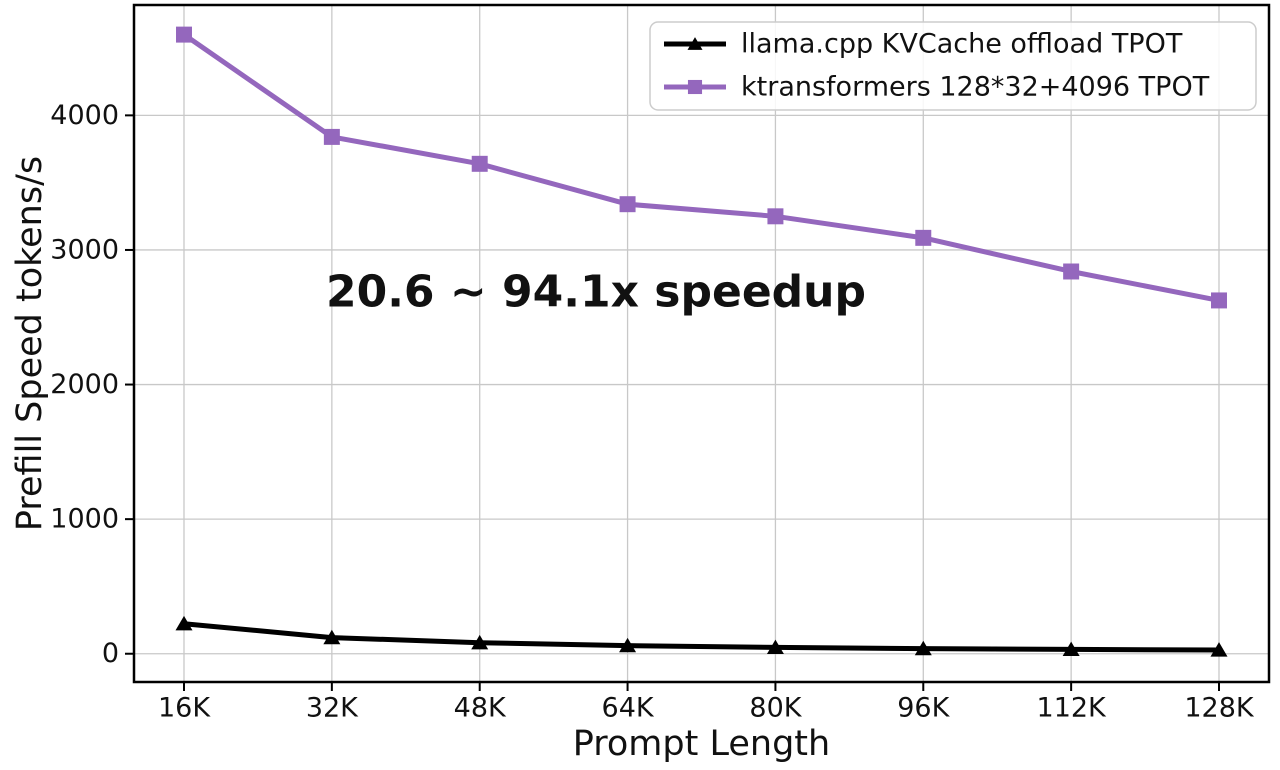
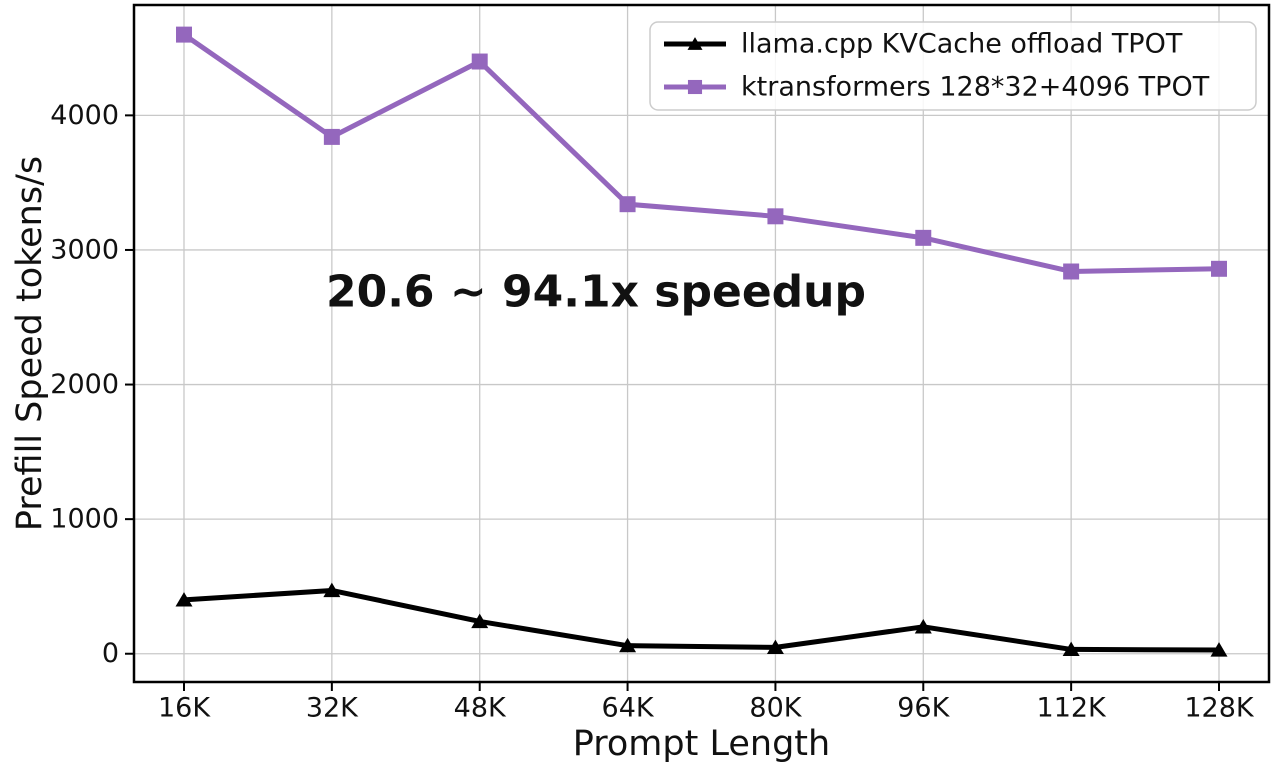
llama.cpp KVCache offload TPOT/16K: 220 -> 400
llama.cpp KVCache offload TPOT/32K: 120 -> 470
llama.cpp KVCache offload TPOT/48K: 80 -> 240
ktransformers 128*32+4096 TPOT/48K: 3640 -> 4400
llama.cpp KVCache offload TPOT/96K: 40 -> 200
ktransformers 128*32+4096 TPOT/128K: 2620 -> 2860
